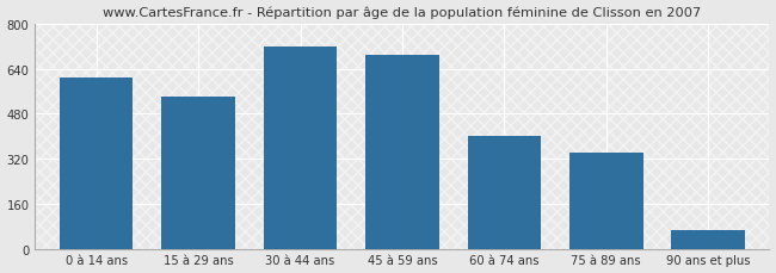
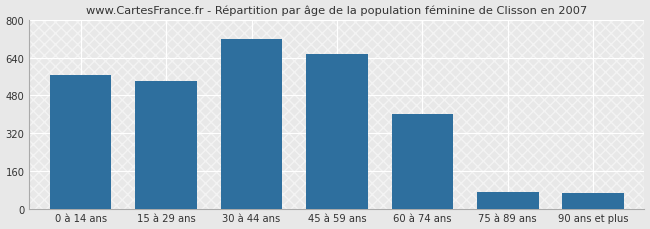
0 à 14 ans: 608 -> 565
45 à 59 ans: 688 -> 655
75 à 89 ans: 340 -> 70
